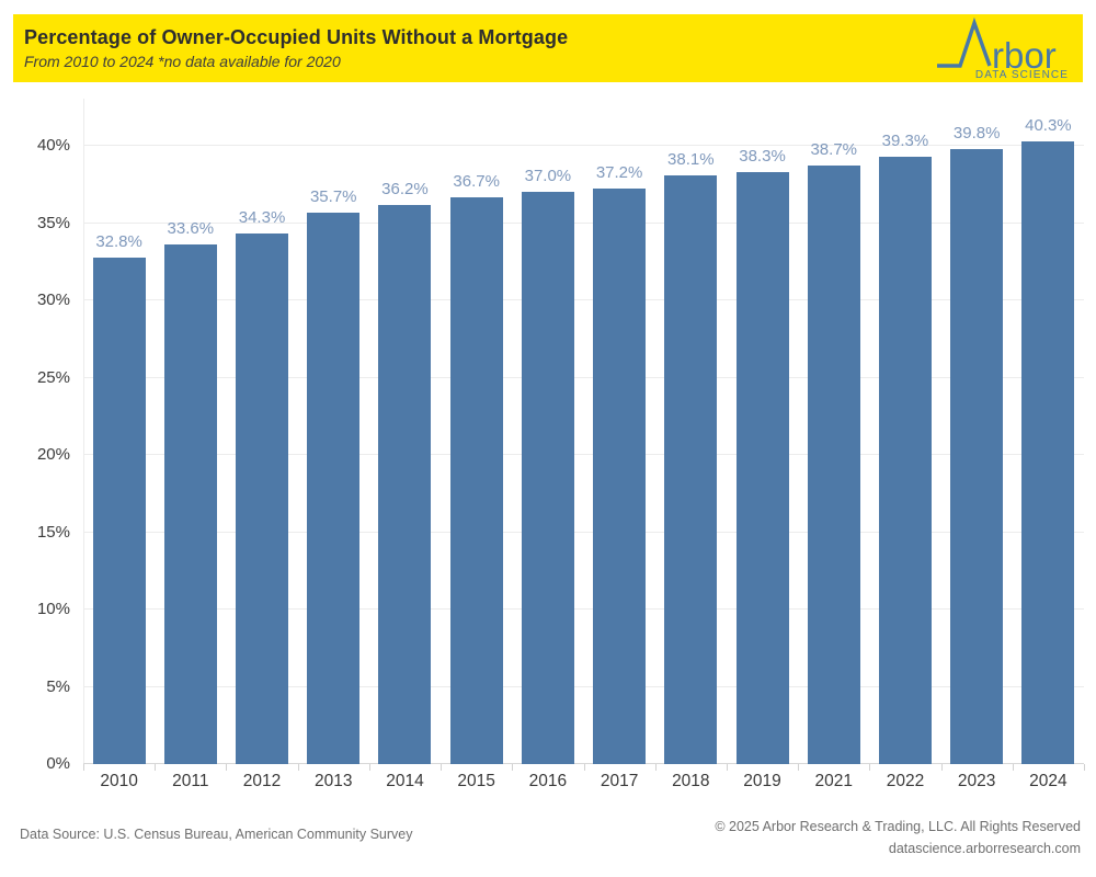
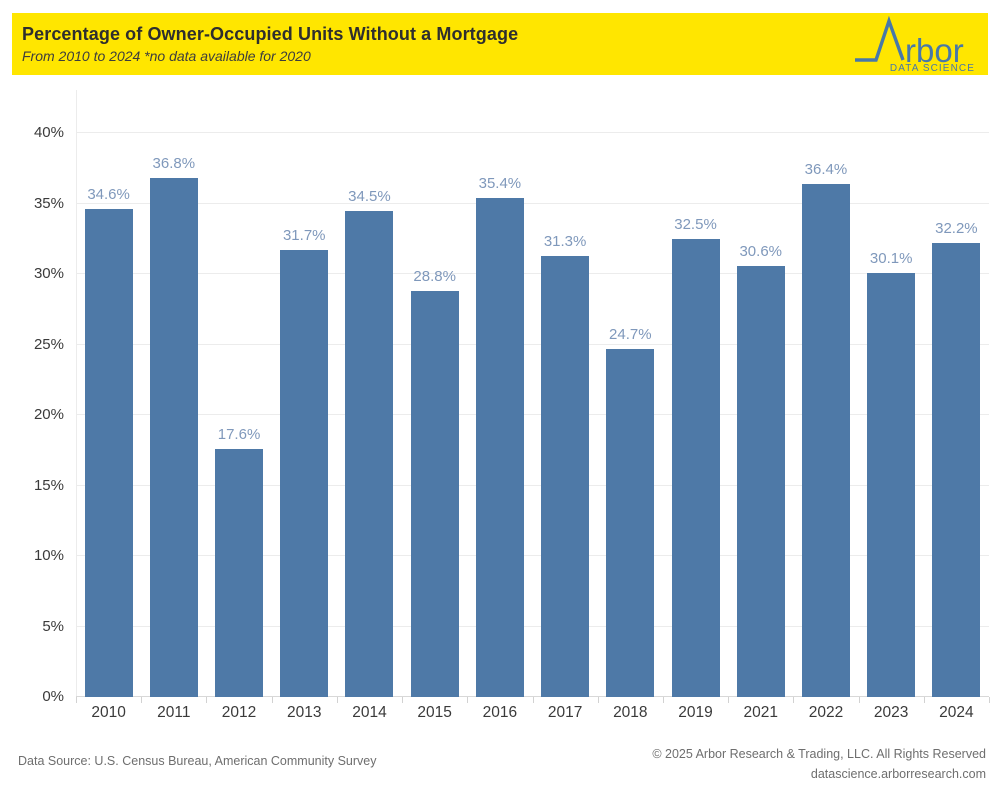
2010: 32.8% -> 34.6%
2011: 33.6% -> 36.8%
2012: 34.3% -> 17.6%
2013: 35.7% -> 31.7%
2014: 36.2% -> 34.5%
2015: 36.7% -> 28.8%
2016: 37.0% -> 35.4%
2017: 37.2% -> 31.3%
2018: 38.1% -> 24.7%
2019: 38.3% -> 32.5%
2021: 38.7% -> 30.6%
2022: 39.3% -> 36.4%
2023: 39.8% -> 30.1%
2024: 40.3% -> 32.2%
